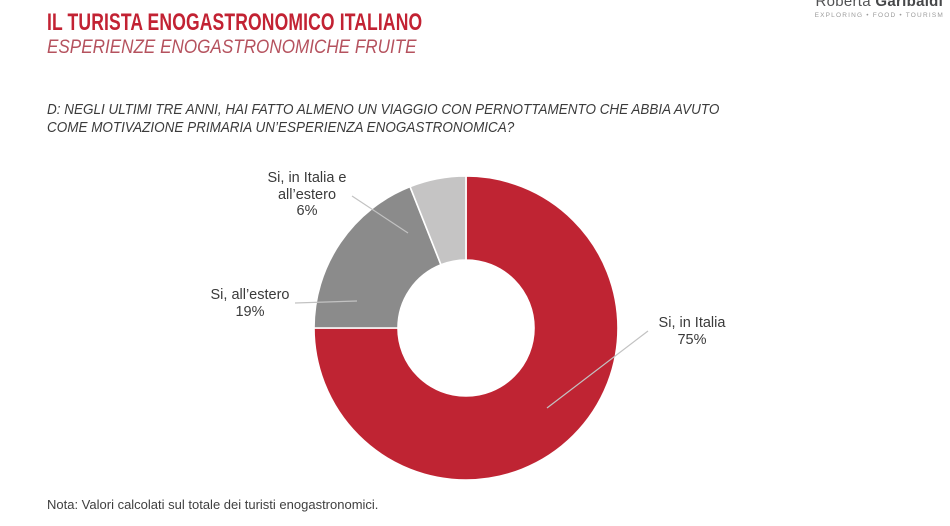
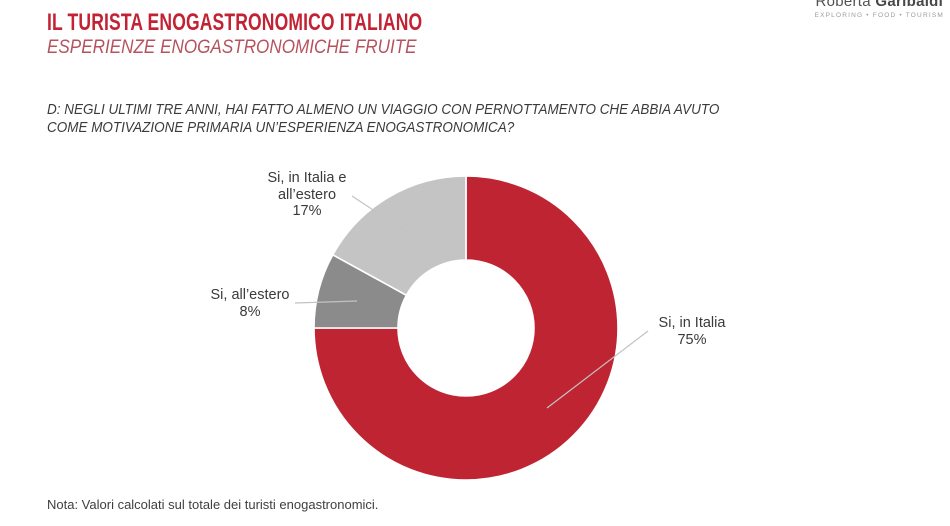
Si, all’estero: 19% -> 8%
Si, in Italia e all’estero: 6% -> 17%
